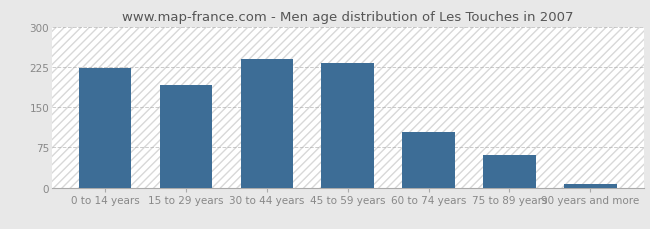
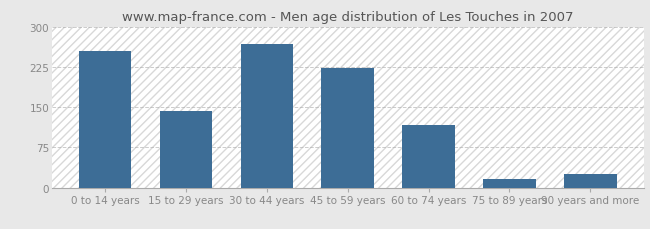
0 to 14 years: 222 -> 254
15 to 29 years: 192 -> 142
30 to 44 years: 240 -> 268
45 to 59 years: 232 -> 222
60 to 74 years: 103 -> 116
75 to 89 years: 60 -> 16
90 years and more: 7 -> 26
